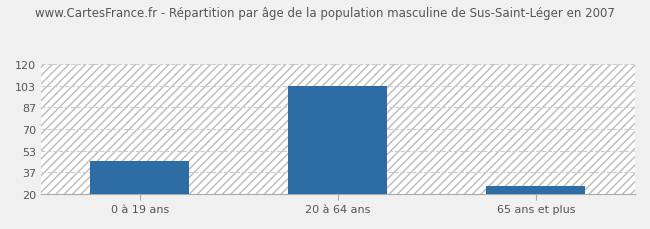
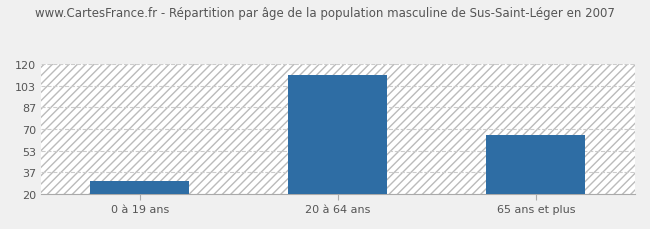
0 à 19 ans: 45 -> 30
20 à 64 ans: 103 -> 112
65 ans et plus: 26 -> 65
